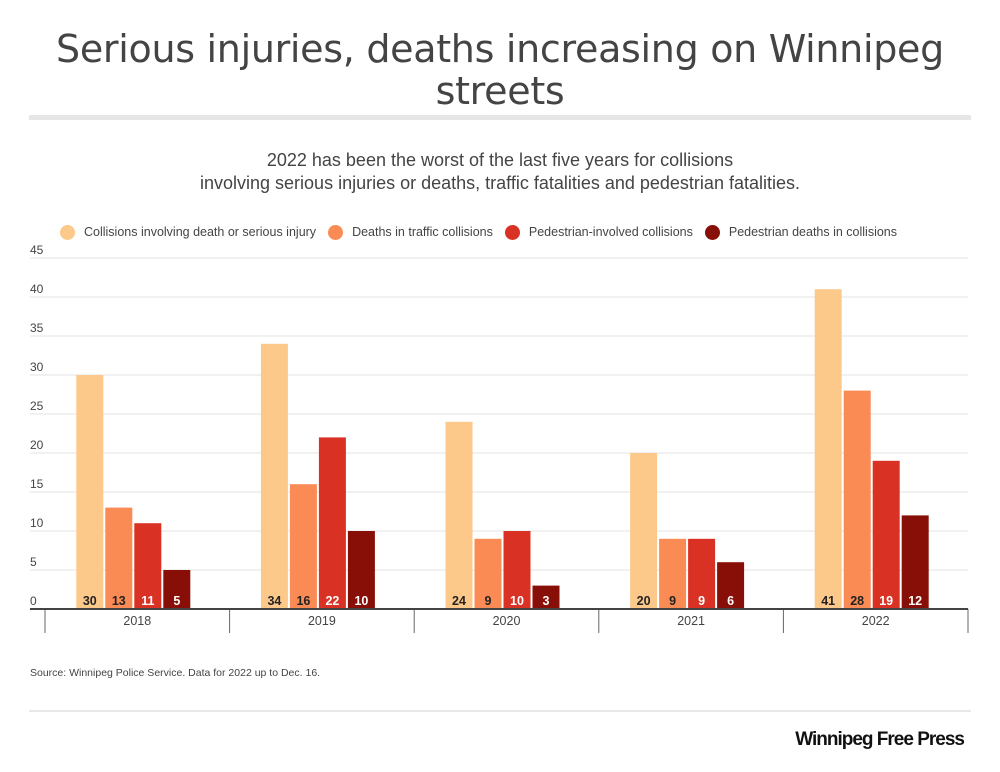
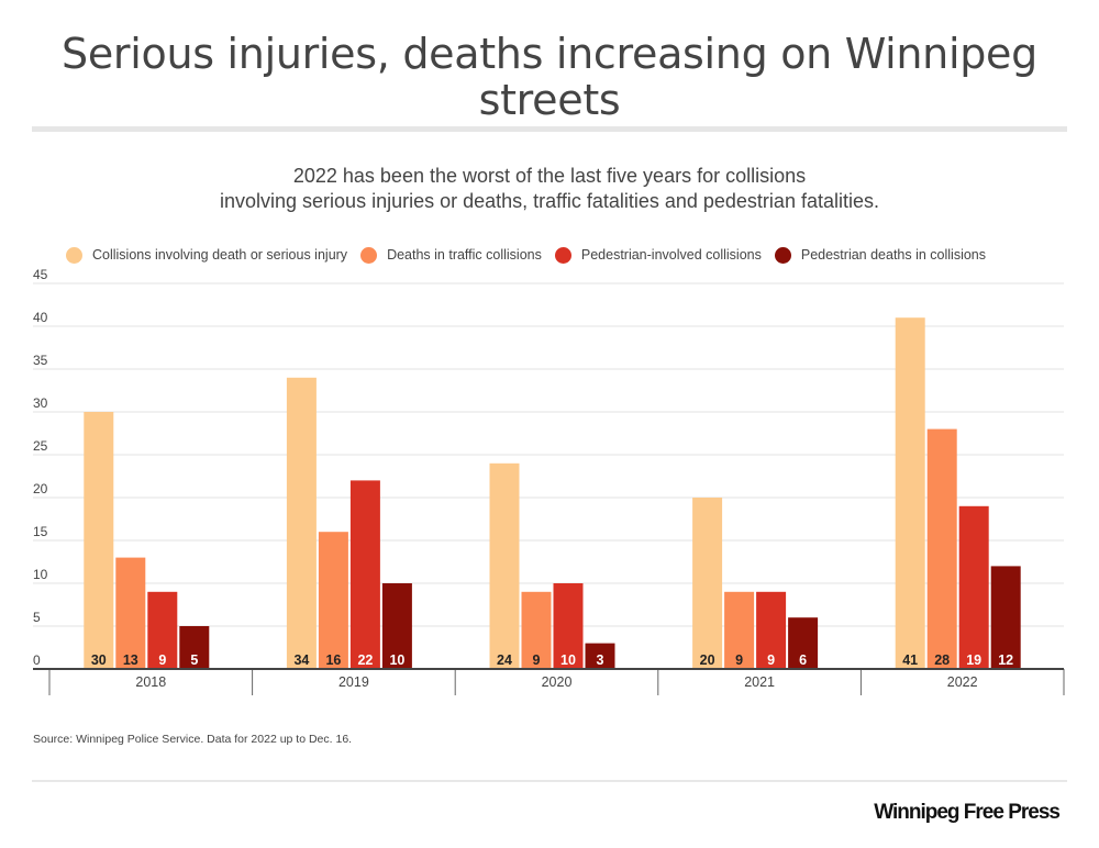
Pedestrian-involved collisions/2018: 11 -> 9
